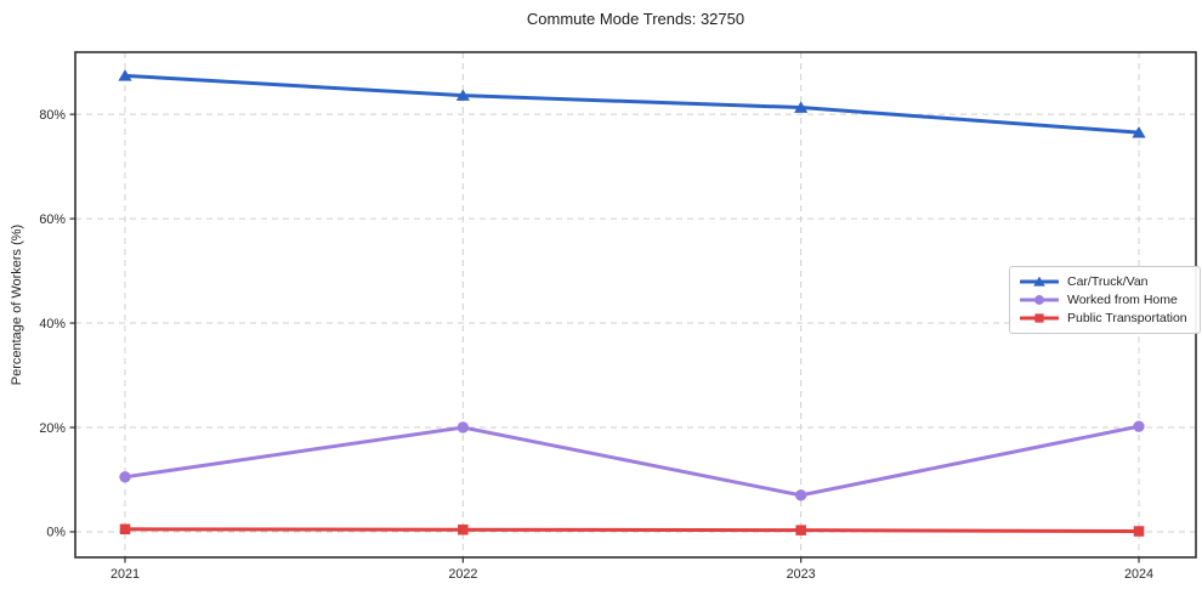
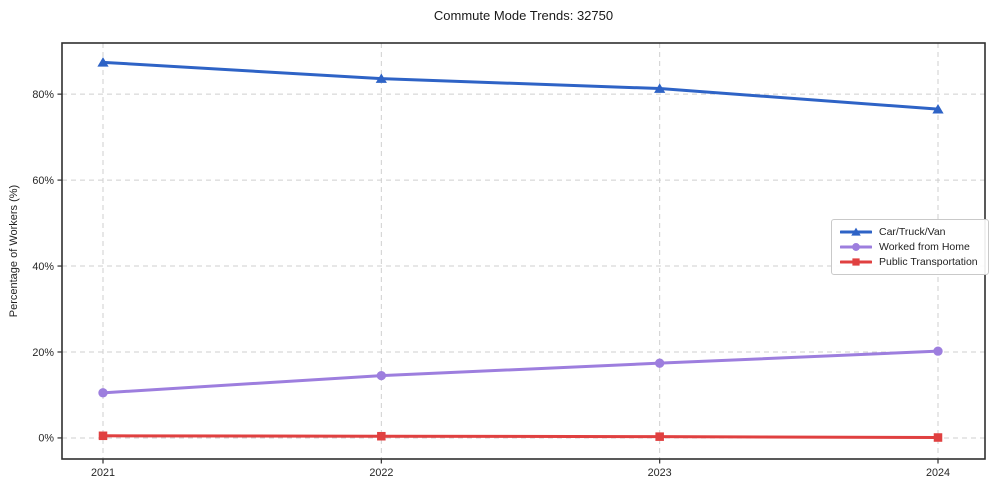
Worked from Home/2022: 20% -> 14%
Worked from Home/2023: 7% -> 17%
